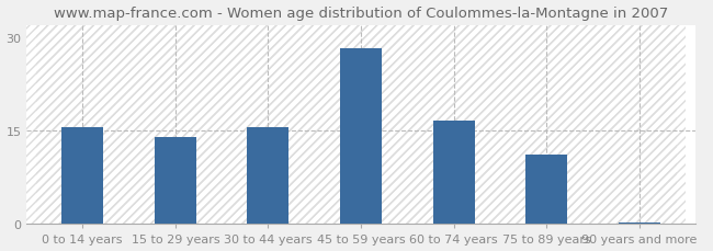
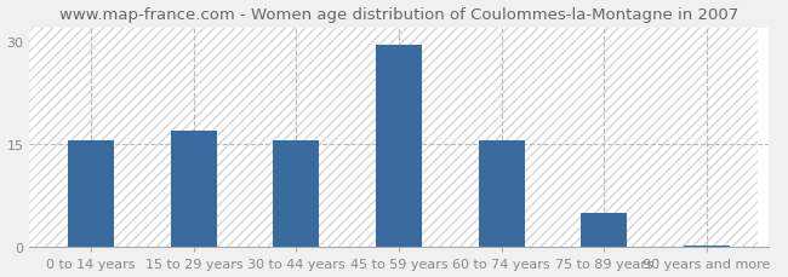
15 to 29 years: 14.0 -> 17.0
45 to 59 years: 28.2 -> 29.5
60 to 74 years: 16.6 -> 15.5
75 to 89 years: 11.2 -> 5.0
